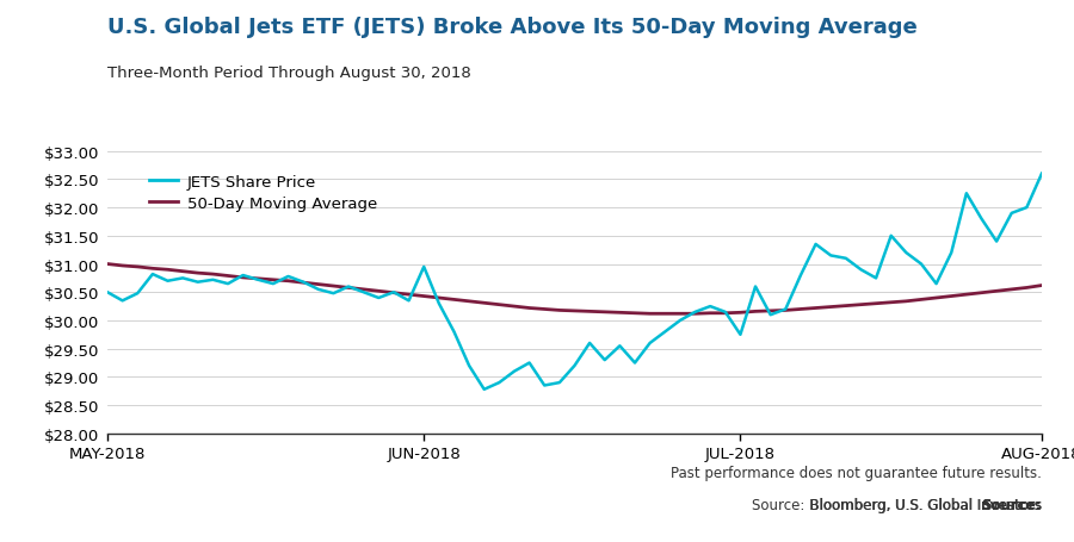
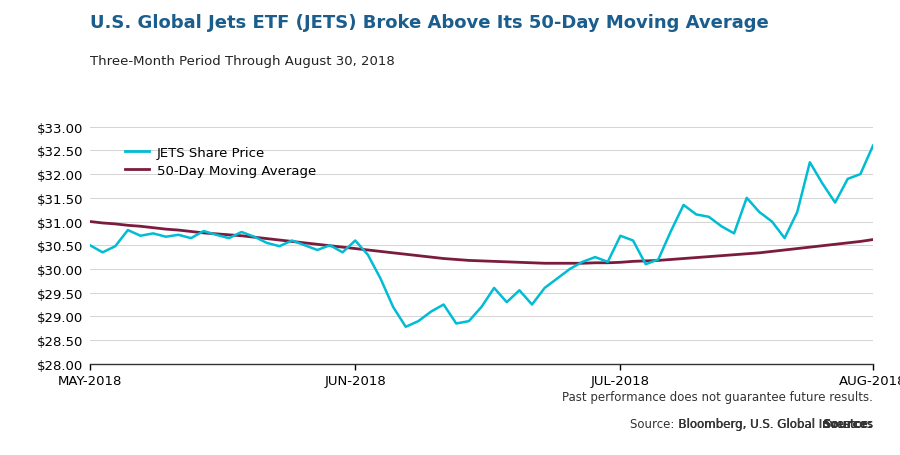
JETS Share Price/JUN-2018: $30.95 -> $30.60
JETS Share Price/JUL-2018: $29.75 -> $30.70
